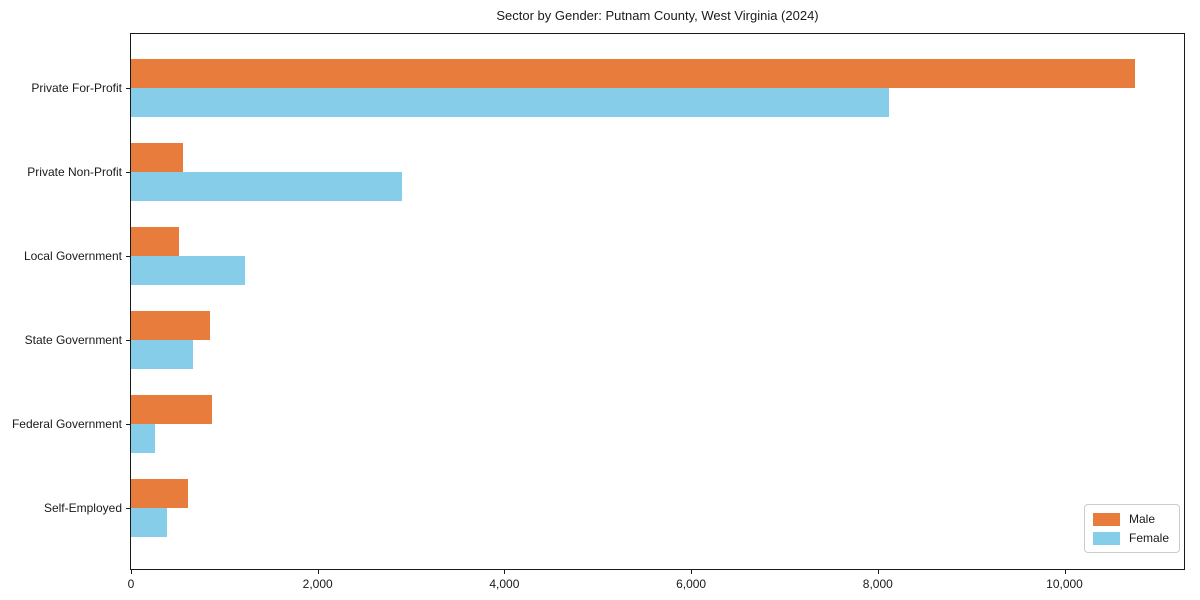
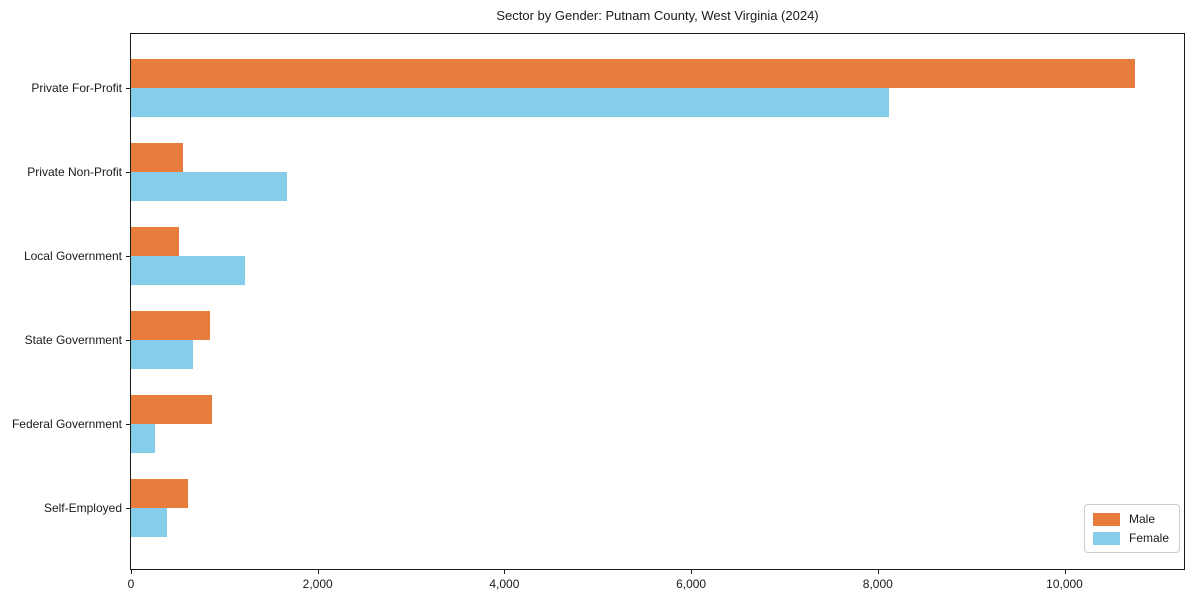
Female/Private Non-Profit: 2900 -> 1700
